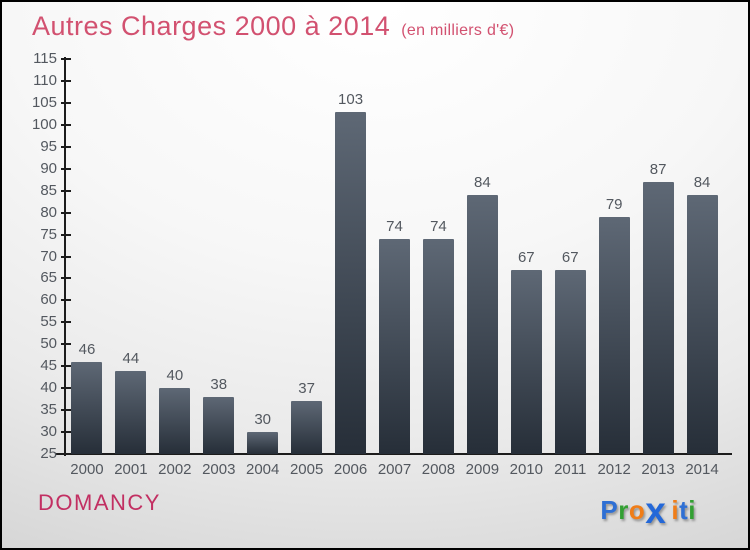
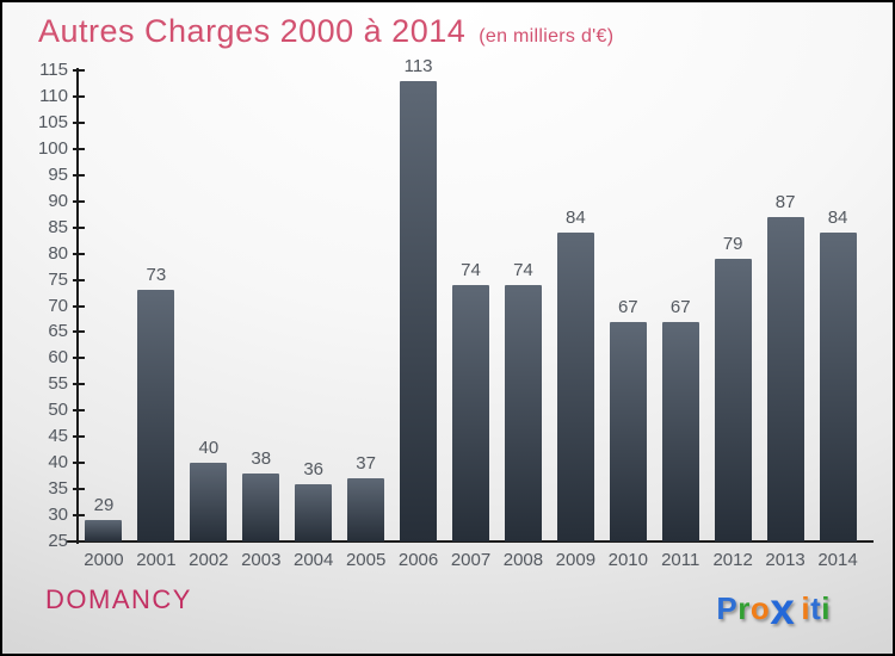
2000: 46 -> 29
2001: 44 -> 73
2004: 30 -> 36
2006: 103 -> 113
